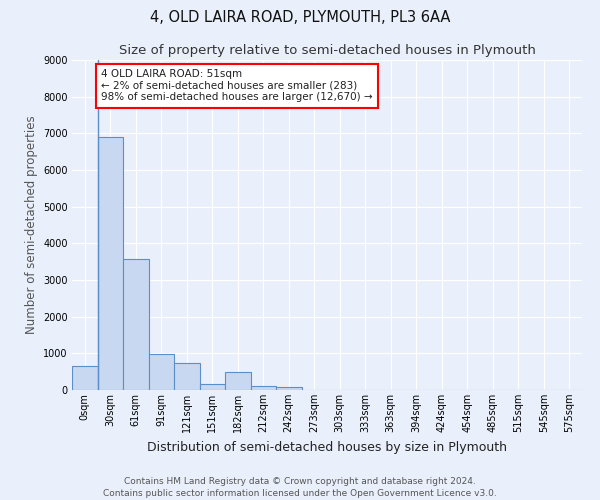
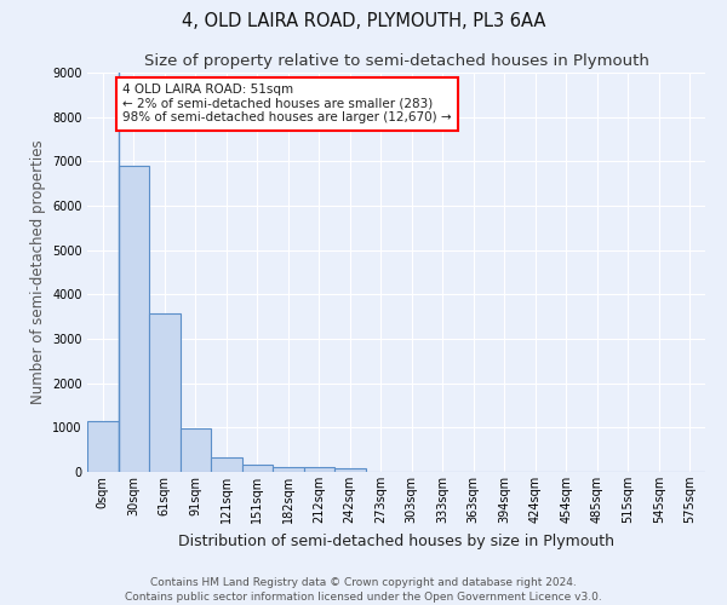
0sqm: 650 -> 1150
121sqm: 750 -> 340
182sqm: 500 -> 120
